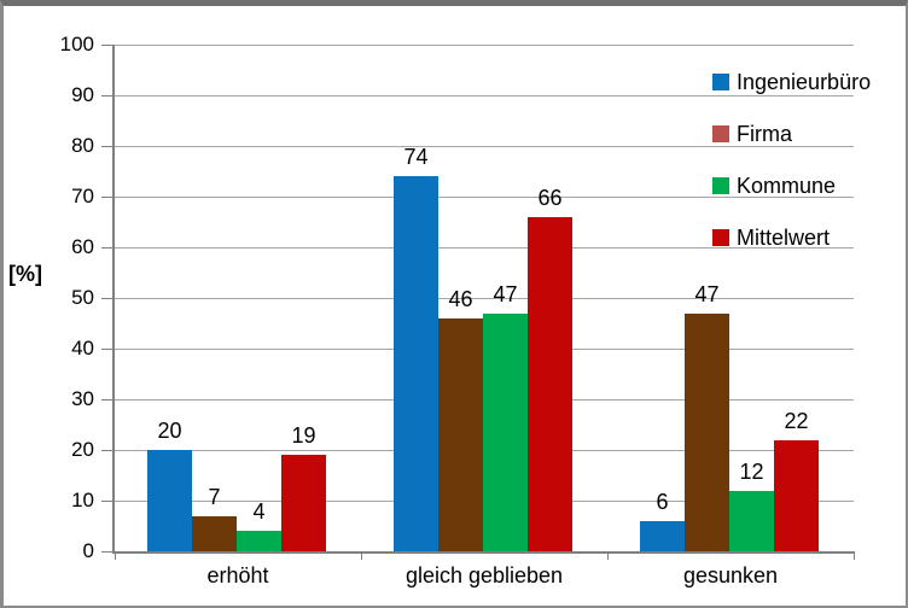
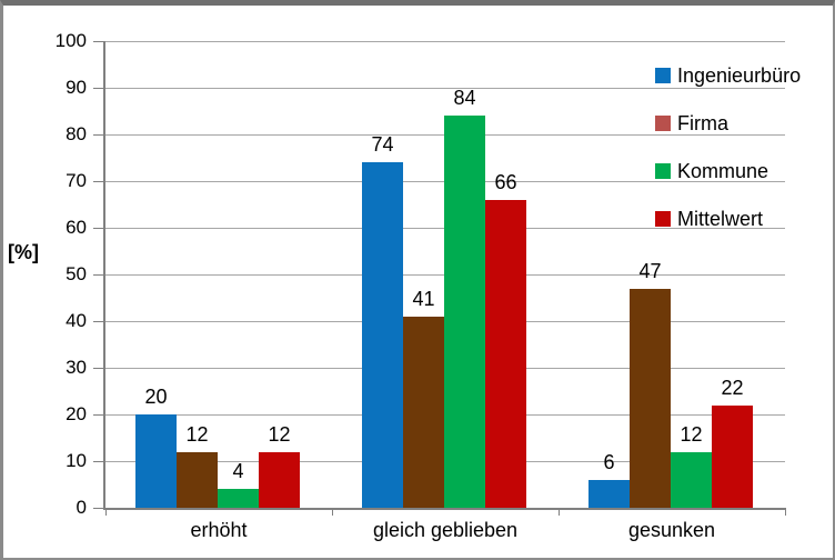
Firma/erhöht: 7 -> 12
Mittelwert/erhöht: 19 -> 12
Firma/gleich geblieben: 46 -> 41
Kommune/gleich geblieben: 47 -> 84
